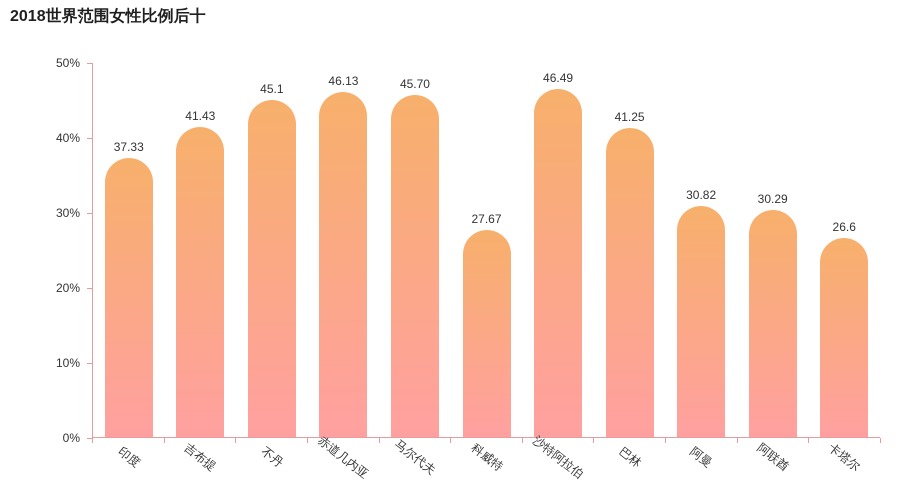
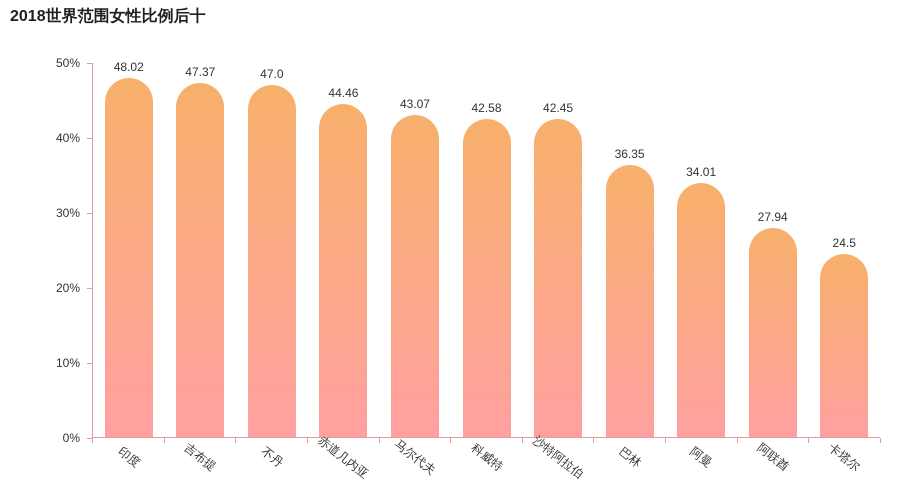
印度: 37.33 -> 48.02
吉布提: 41.43 -> 47.37
不丹: 45.1 -> 47.0
赤道几内亚: 46.13 -> 44.46
马尔代夫: 45.70 -> 43.07
科威特: 27.67 -> 42.58
沙特阿拉伯: 46.49 -> 42.45
巴林: 41.25 -> 36.35
阿曼: 30.82 -> 34.01
阿联酋: 30.29 -> 27.94
卡塔尔: 26.6 -> 24.5
